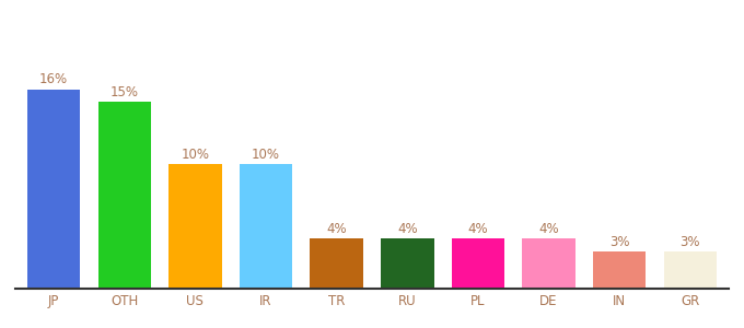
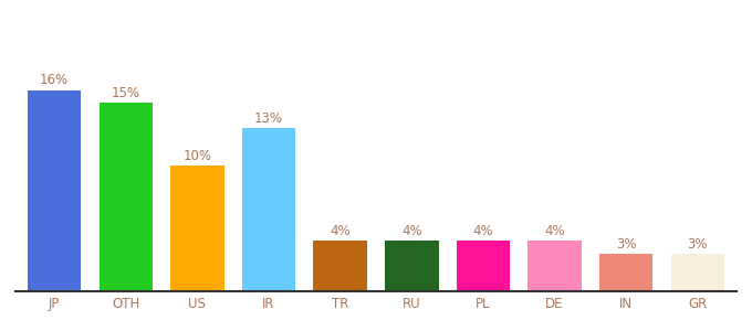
IR: 10% -> 13%
